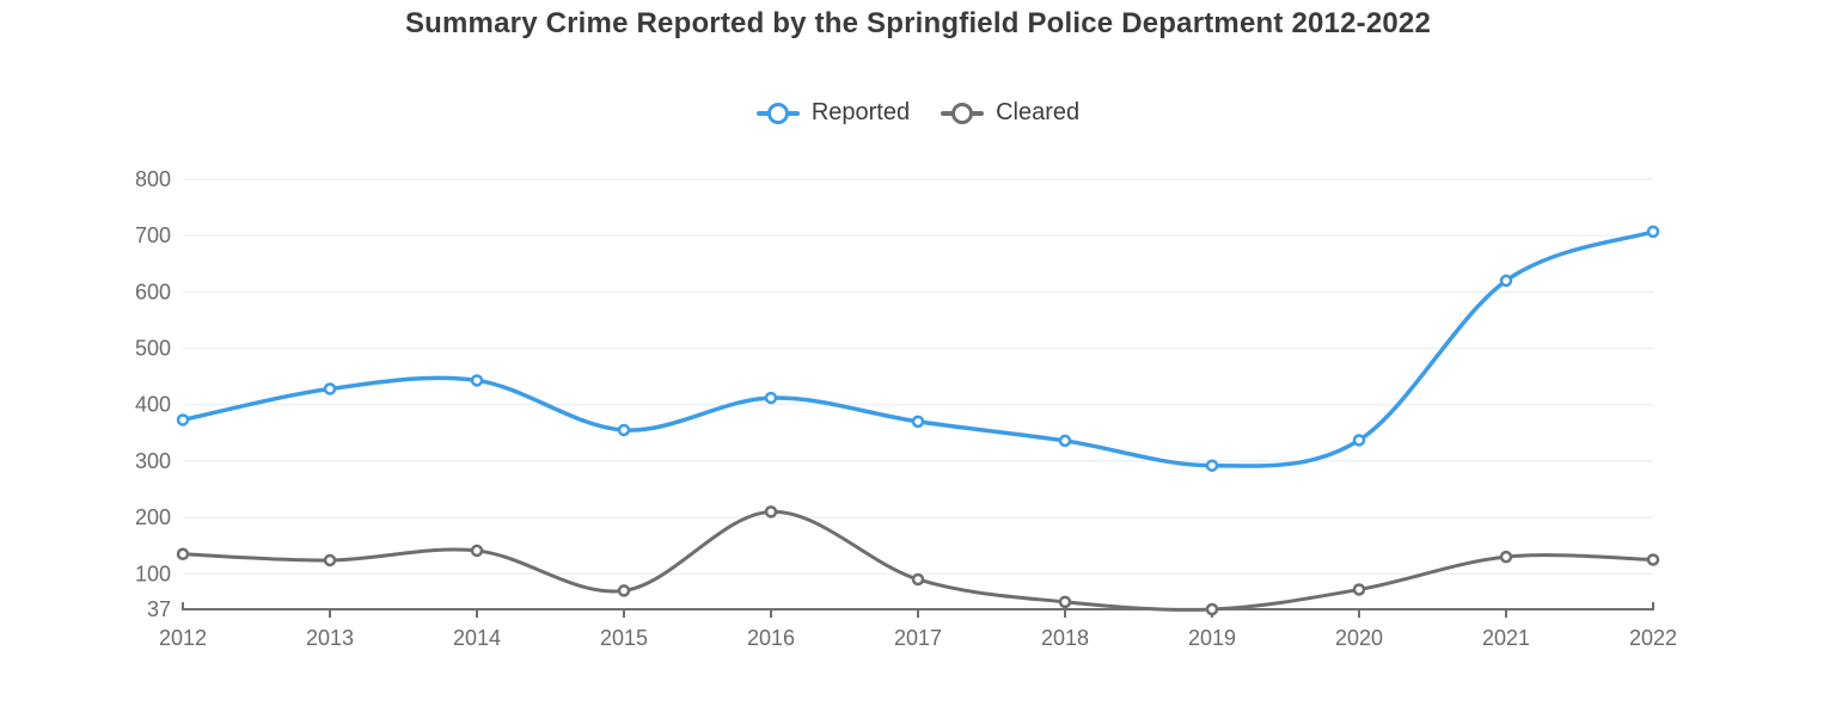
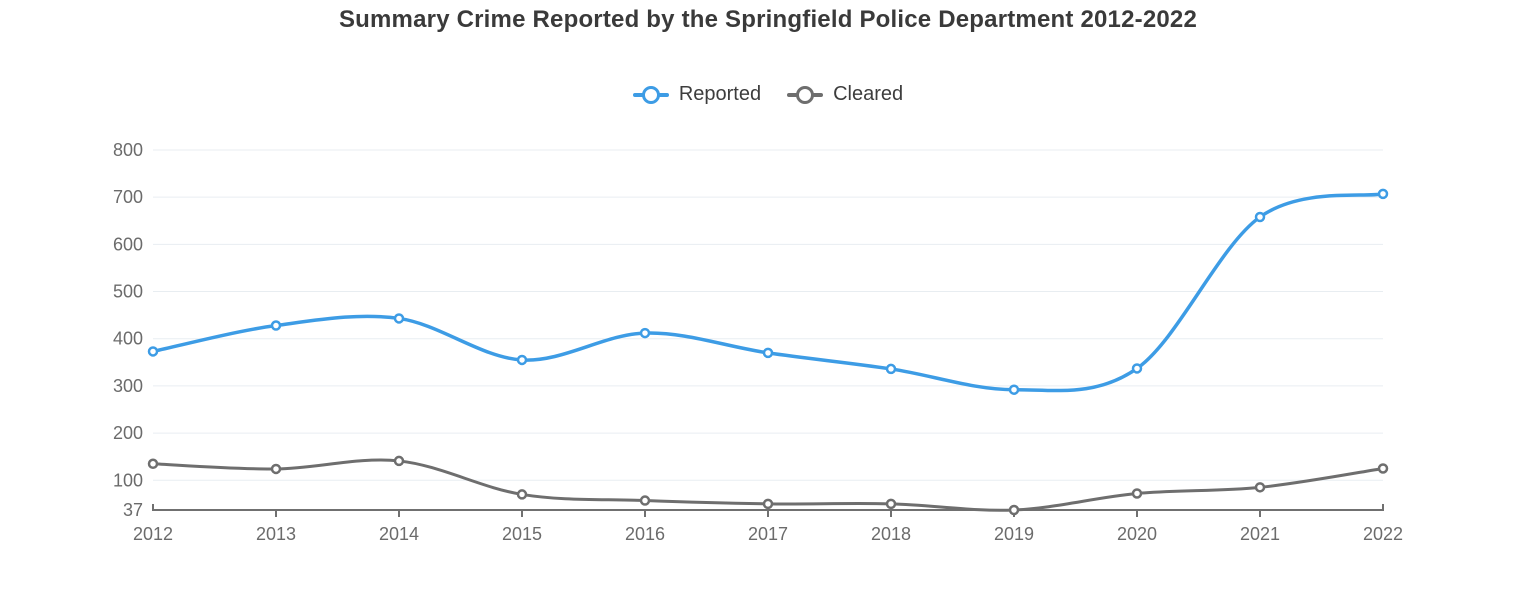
Cleared/2016: 210 -> 60
Cleared/2017: 90 -> 50
Reported/2021: 620 -> 660
Cleared/2021: 130 -> 80
